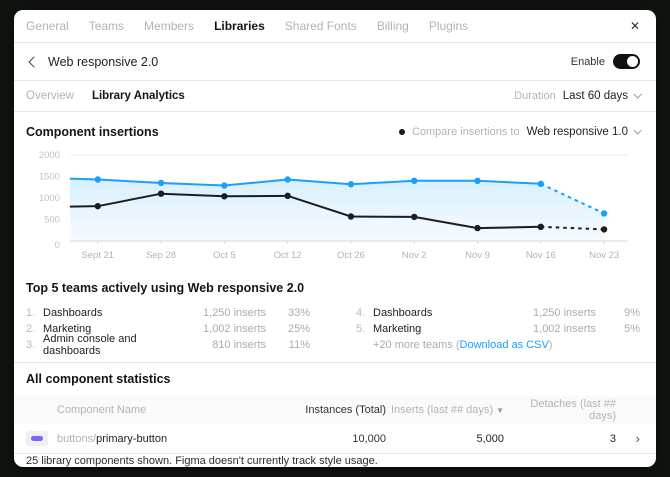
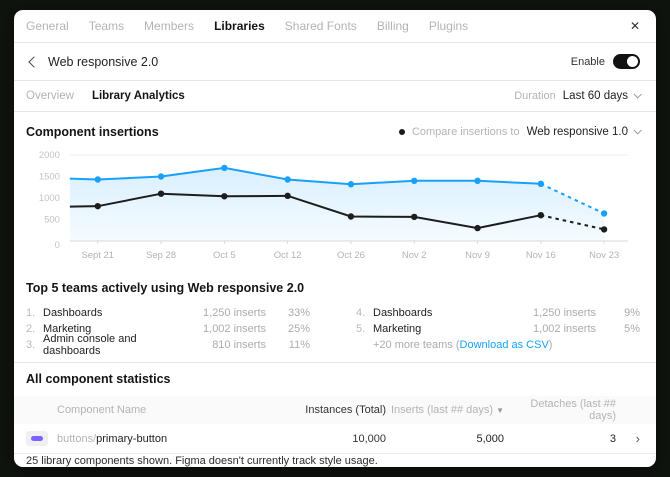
Web responsive 2.0/Sep 28: 1400 -> 1500
Web responsive 2.0/Oct 5: 1300 -> 1700
Web responsive 1.0/Nov 16: 300 -> 600
